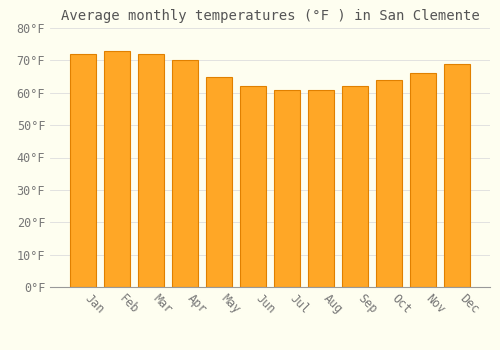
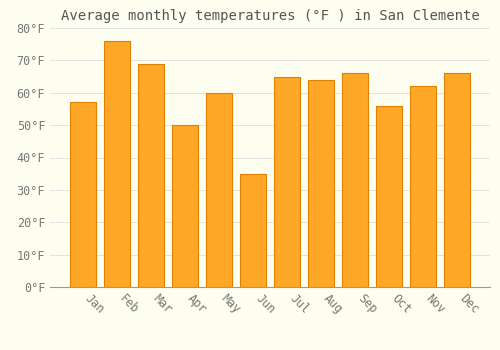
Jan: 72°F -> 57°F
Feb: 73°F -> 76°F
Mar: 72°F -> 69°F
Apr: 70°F -> 50°F
May: 65°F -> 60°F
Jun: 62°F -> 35°F
Jul: 61°F -> 65°F
Aug: 61°F -> 64°F
Sep: 62°F -> 66°F
Oct: 64°F -> 56°F
Nov: 66°F -> 62°F
Dec: 69°F -> 66°F
